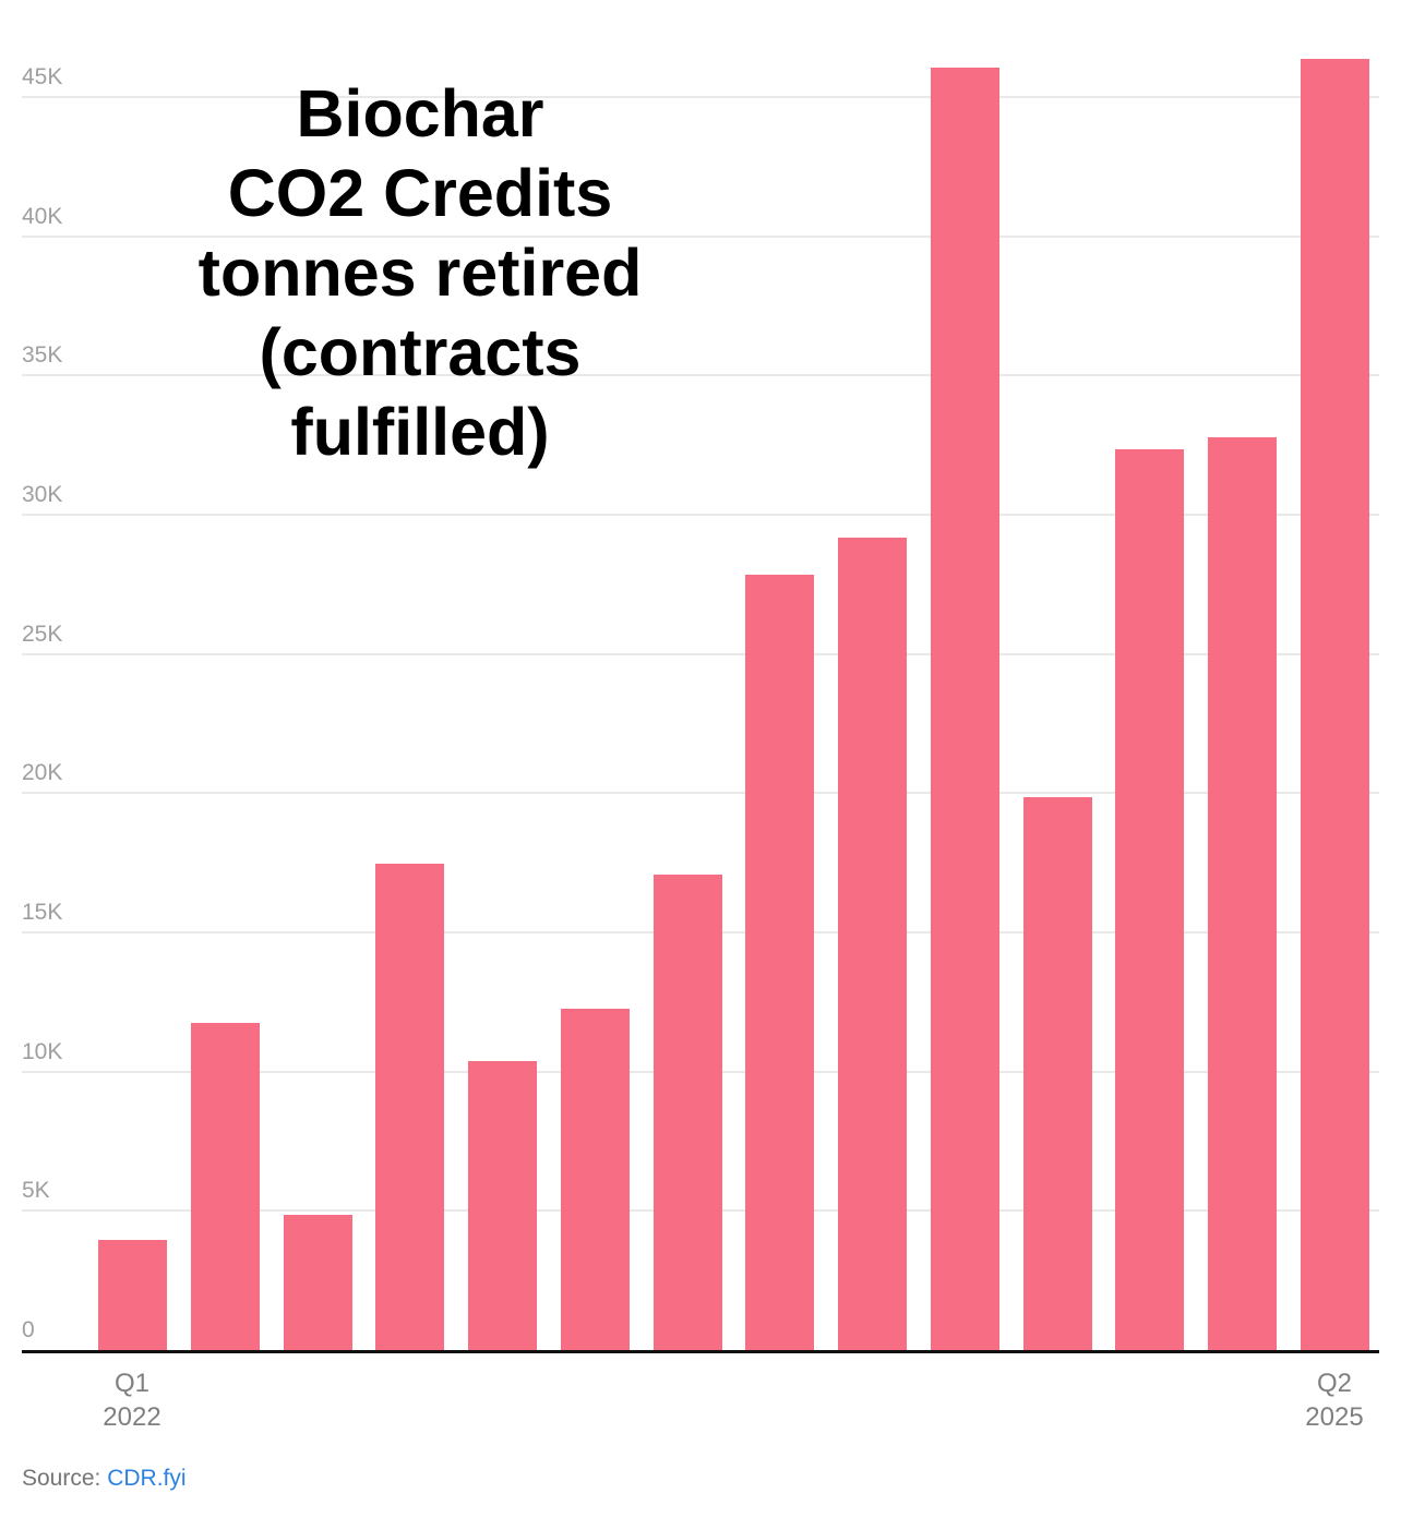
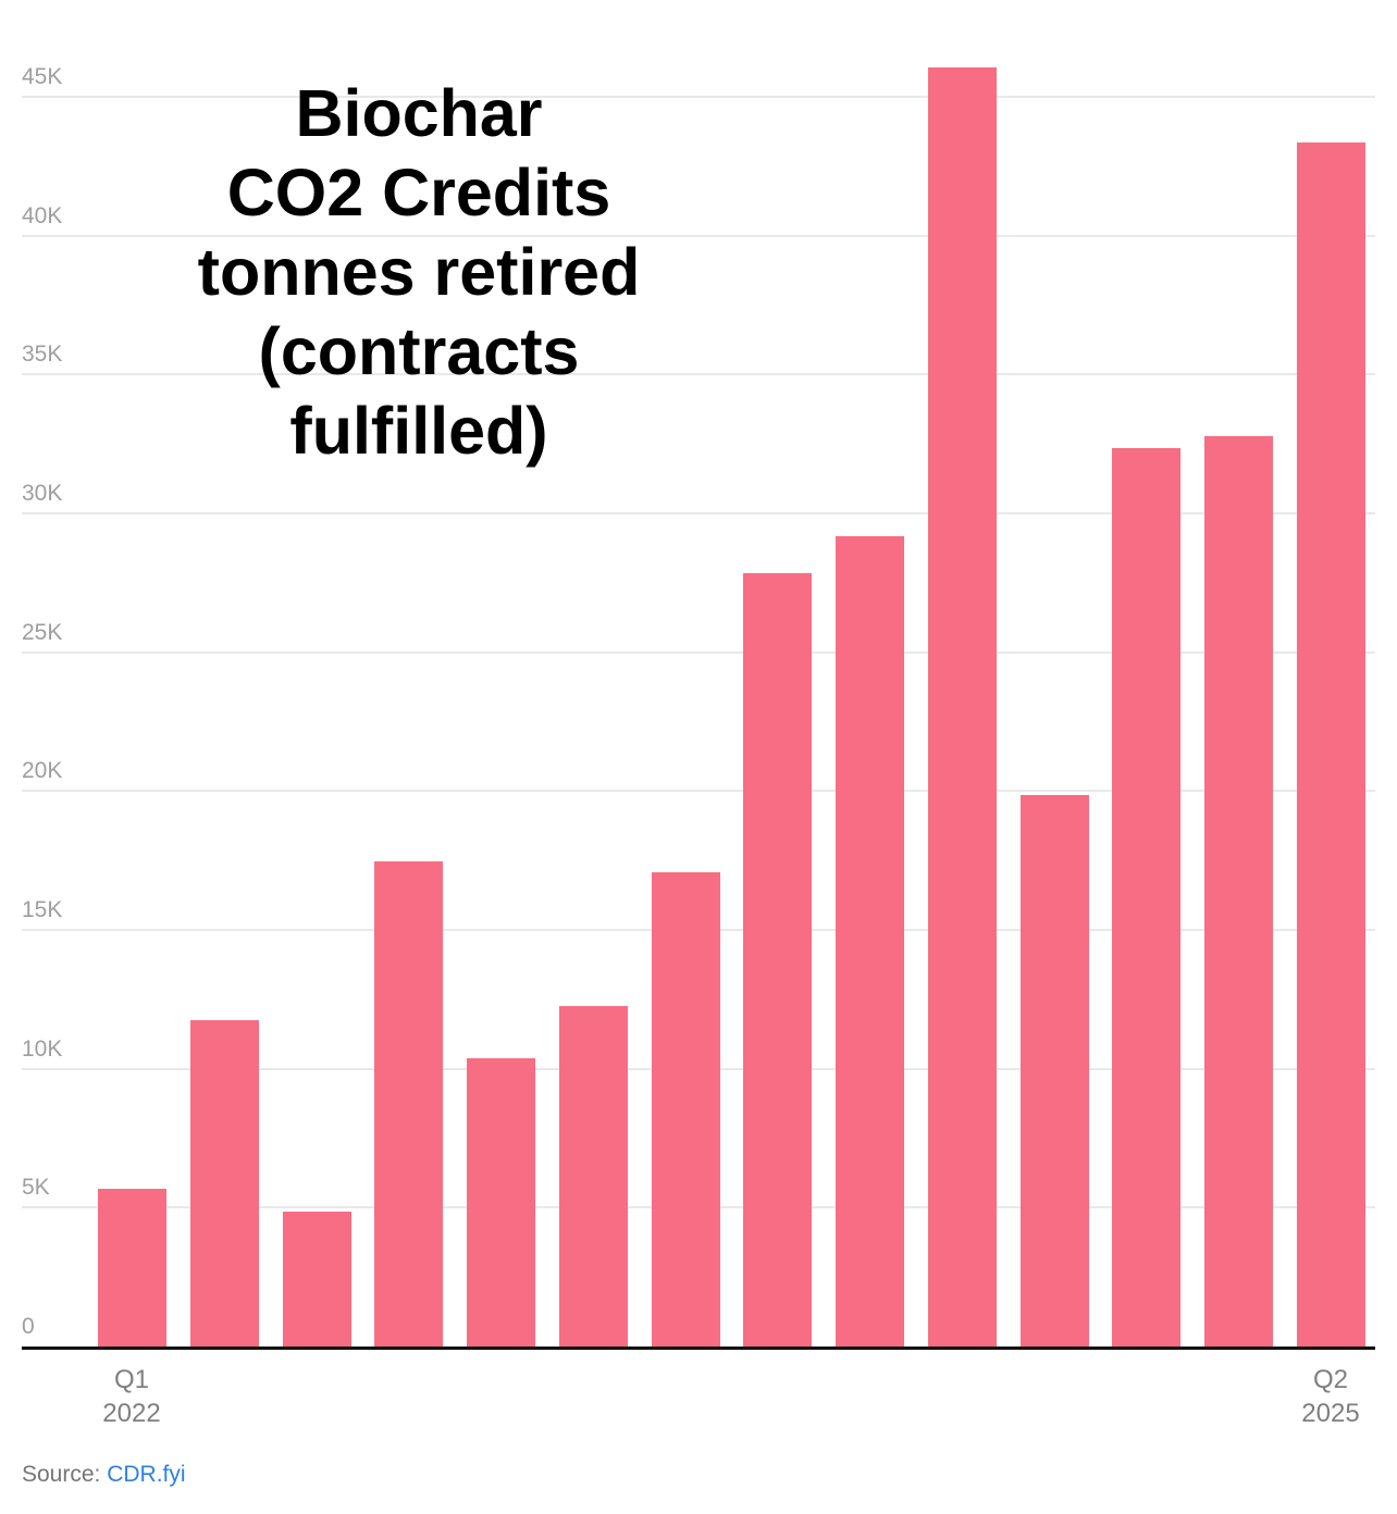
Q1 2022: 4.0K -> 5.7K
Q2 2025: 46.4K -> 43.4K
